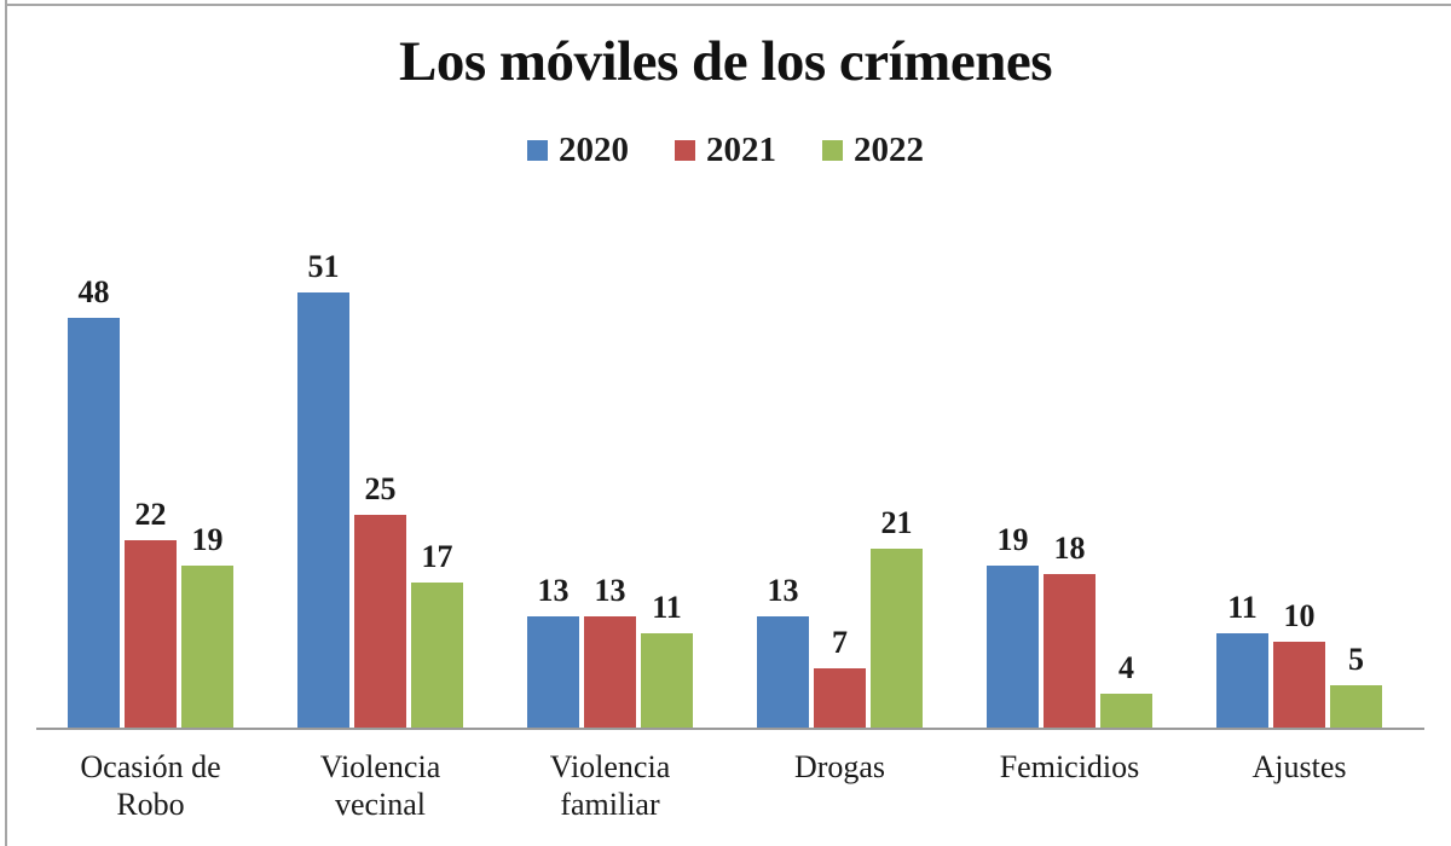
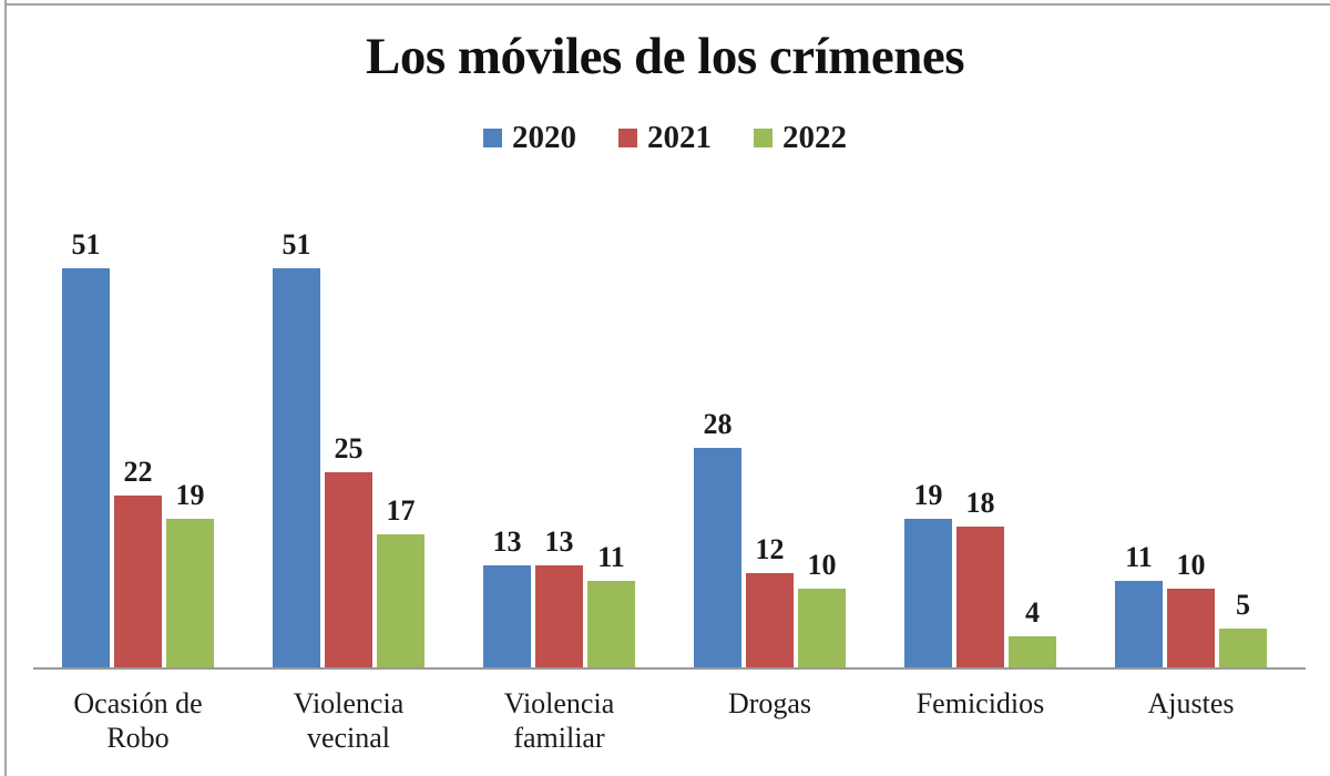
2020/Ocasión de Robo: 48 -> 51
2020/Drogas: 13 -> 28
2021/Drogas: 7 -> 12
2022/Drogas: 21 -> 10
